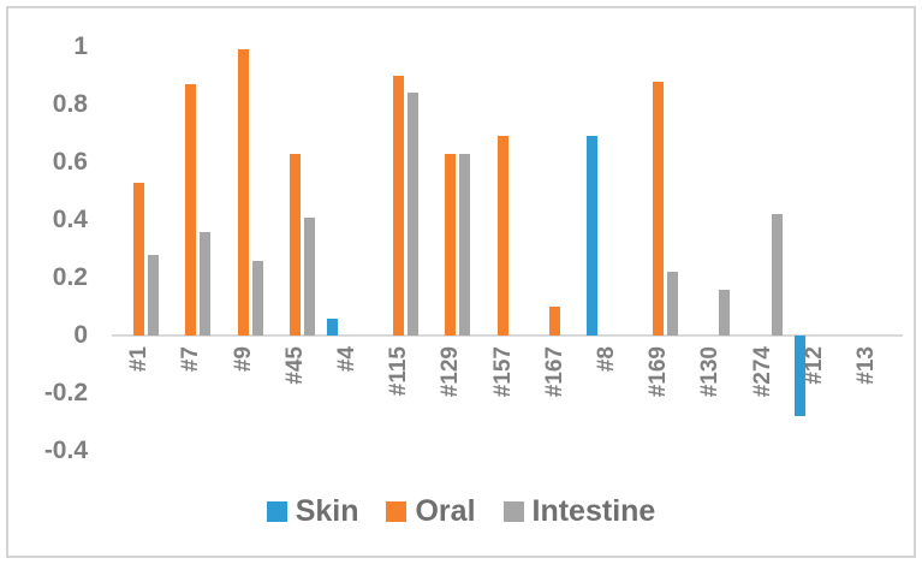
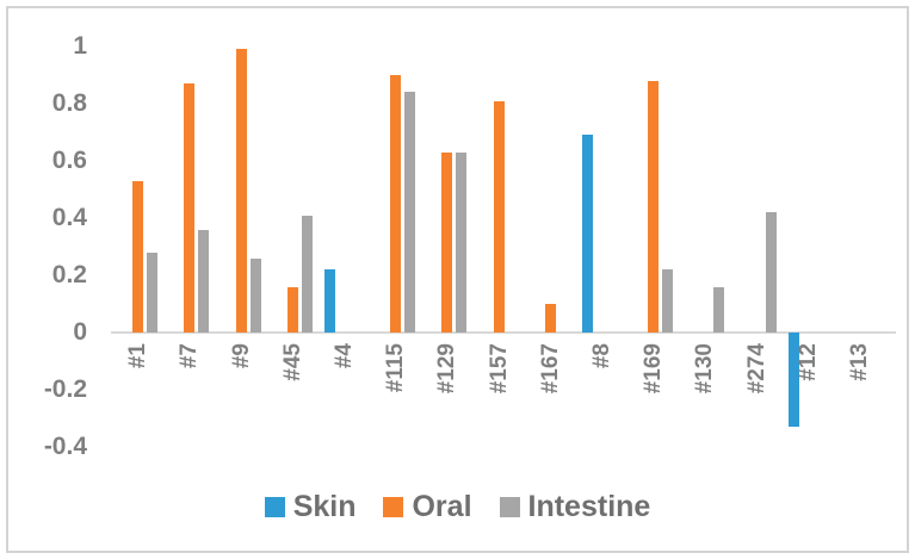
Oral/#45: 0.63 -> 0.16
Skin/#4: 0.06 -> 0.22
Oral/#157: 0.69 -> 0.81
Skin/#12: -0.28 -> -0.33
